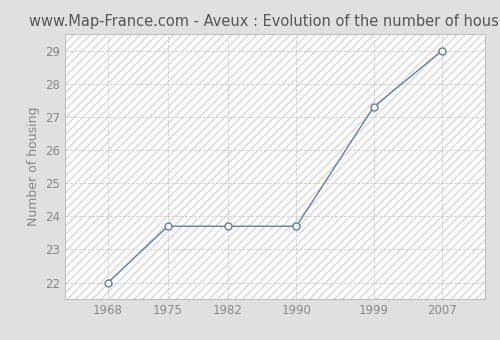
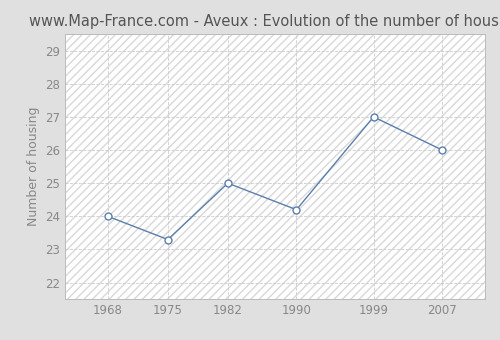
1968: 22.0 -> 24.0
1975: 23.7 -> 23.3
1982: 23.7 -> 25.0
1990: 23.7 -> 24.2
1999: 27.3 -> 27.0
2007: 29.0 -> 26.0
